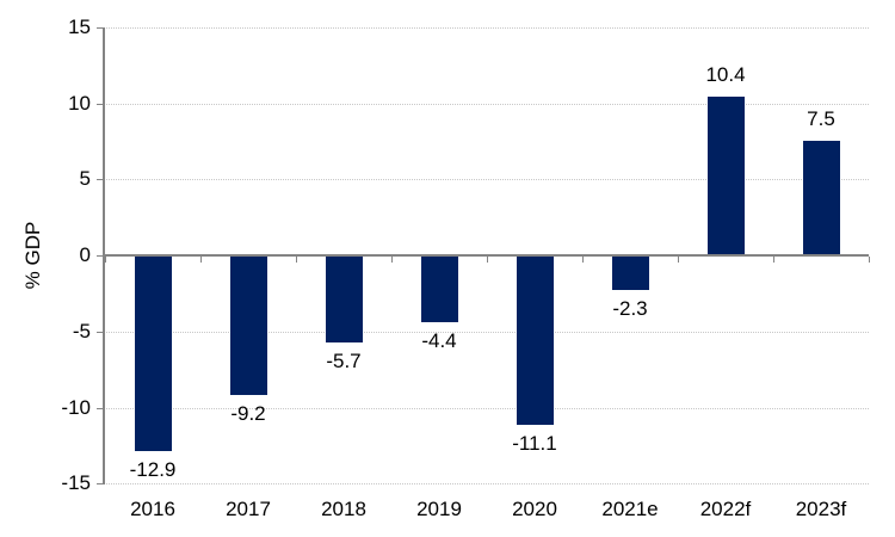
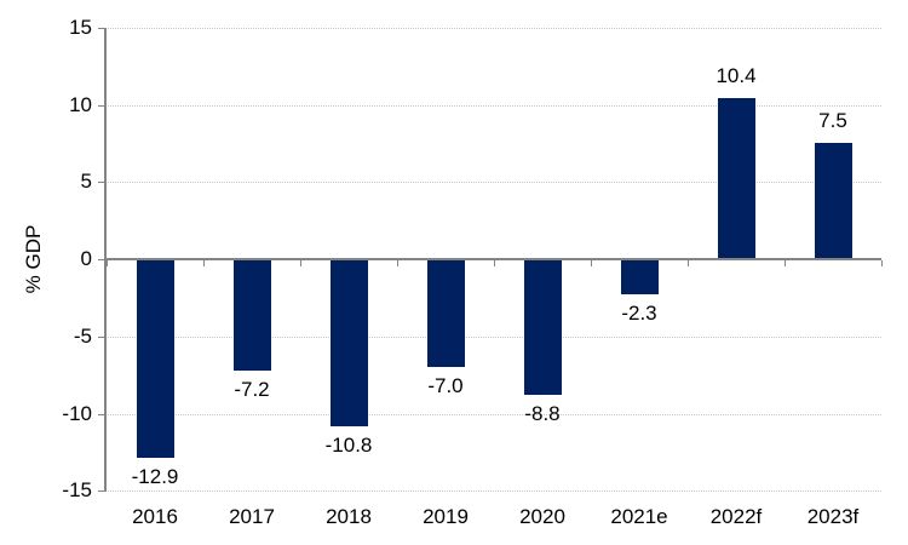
2017: -9.2 -> -7.2
2018: -5.7 -> -10.8
2019: -4.4 -> -7.0
2020: -11.1 -> -8.8
